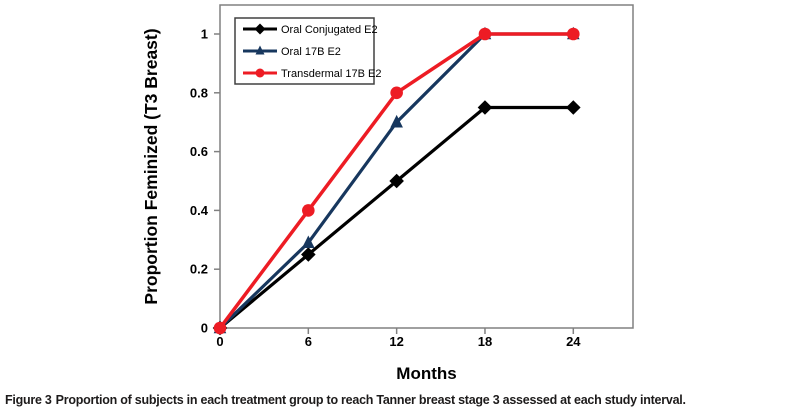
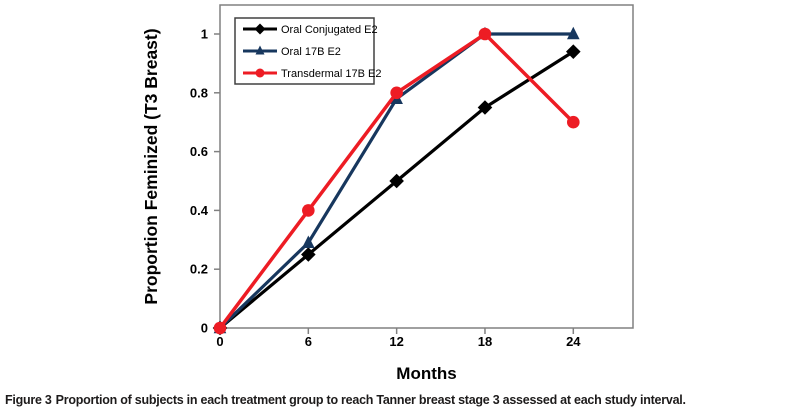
Oral 17B E2/12: 0.70 -> 0.78
Oral Conjugated E2/24: 0.75 -> 0.94
Transdermal 17B E2/24: 1.0 -> 0.7
